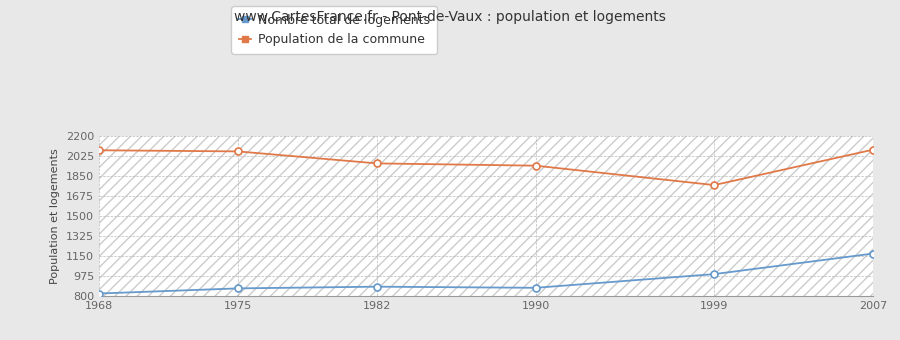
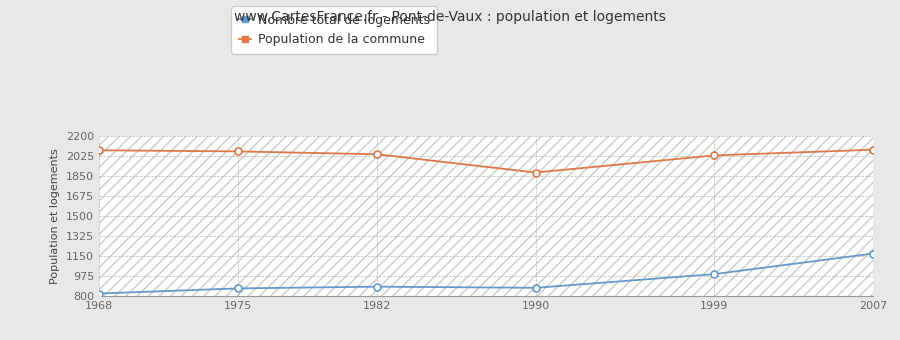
Population de la commune/1982: 1960 -> 2040
Population de la commune/1990: 1940 -> 1880
Population de la commune/1999: 1770 -> 2030
